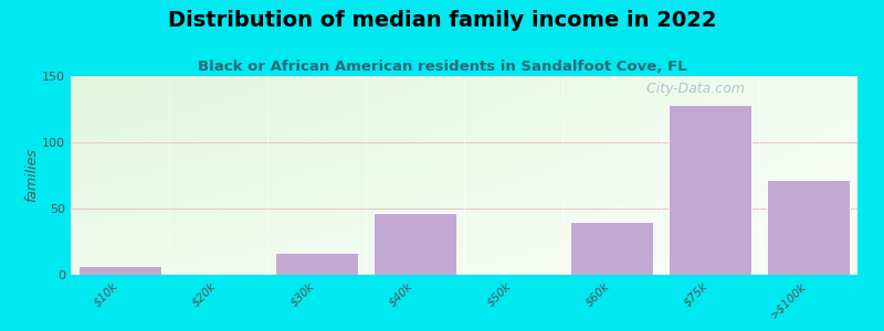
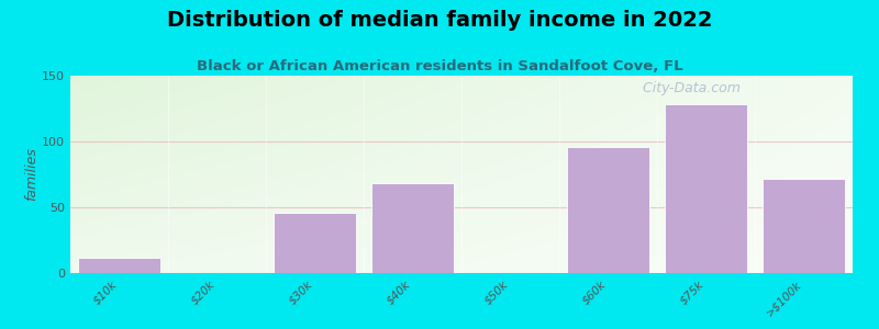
$10k: 7 -> 12
$30k: 17 -> 46
$40k: 47 -> 68
$60k: 40 -> 96
